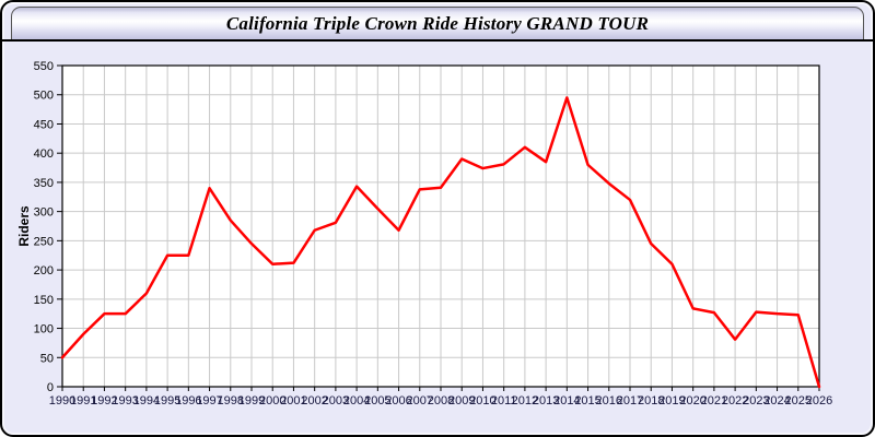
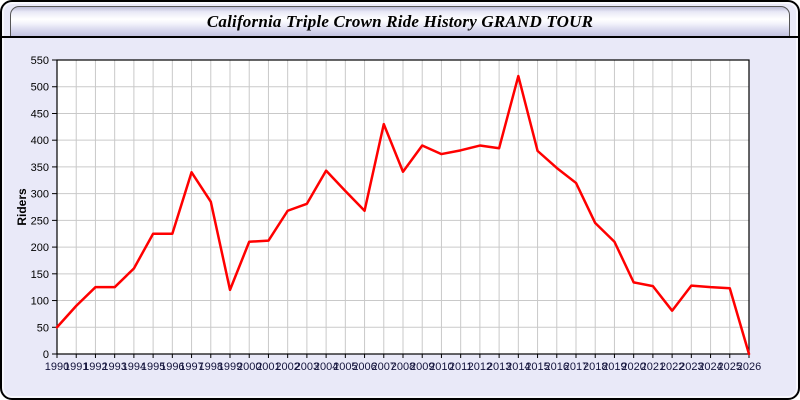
1999: 240 -> 120
2007: 340 -> 430
2012: 410 -> 390
2014: 500 -> 520
